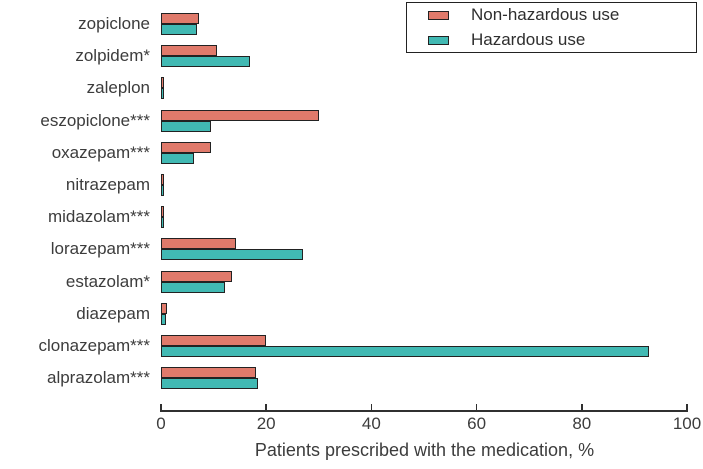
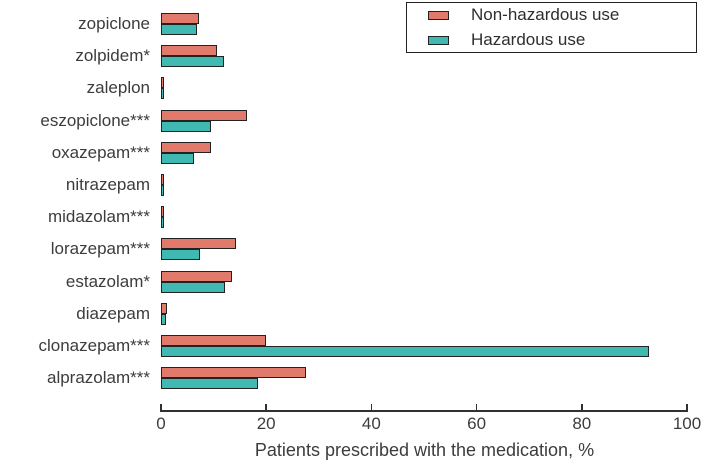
Hazardous use/zolpidem*: 17 -> 12
Non-hazardous use/eszopiclone***: 30 -> 16
Hazardous use/lorazepam***: 27 -> 8
Non-hazardous use/alprazolam***: 18 -> 28
